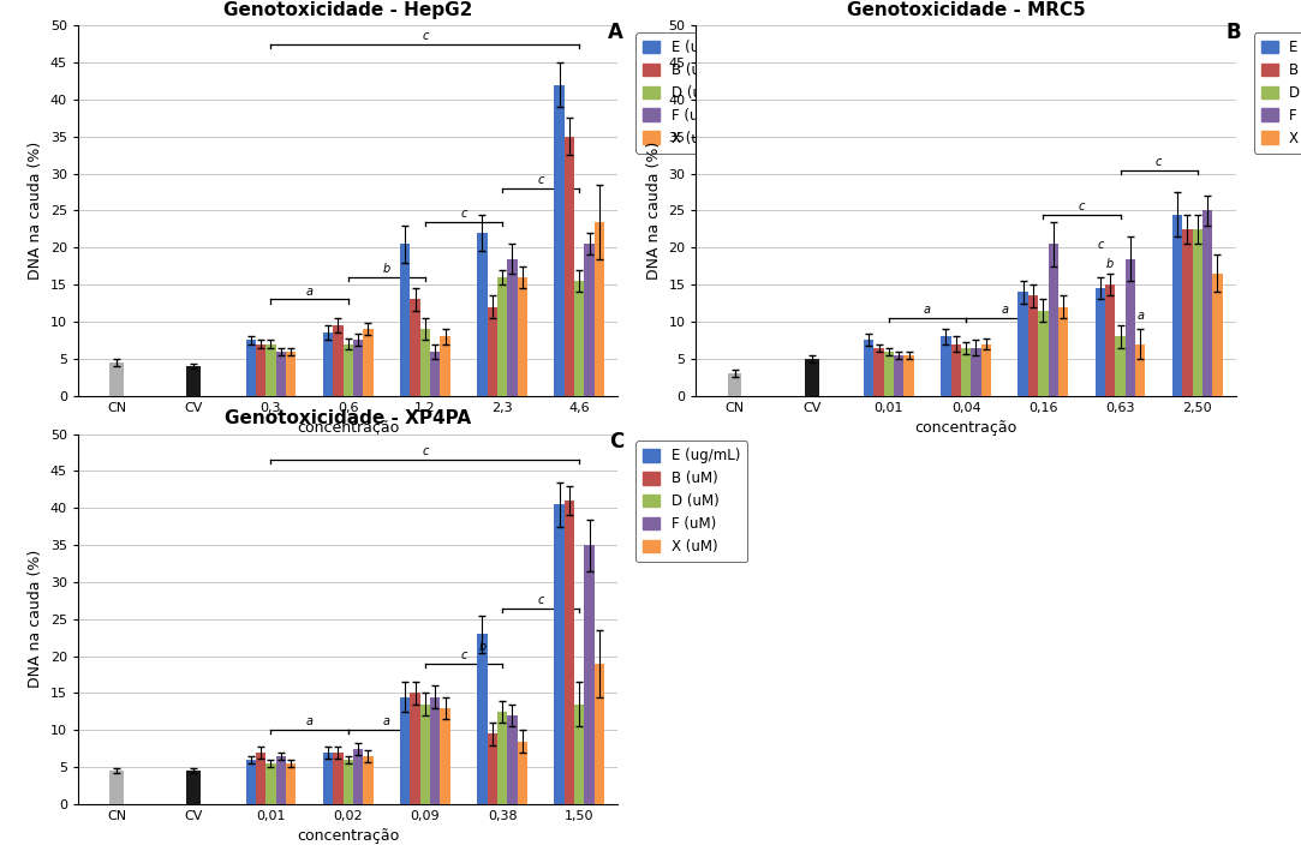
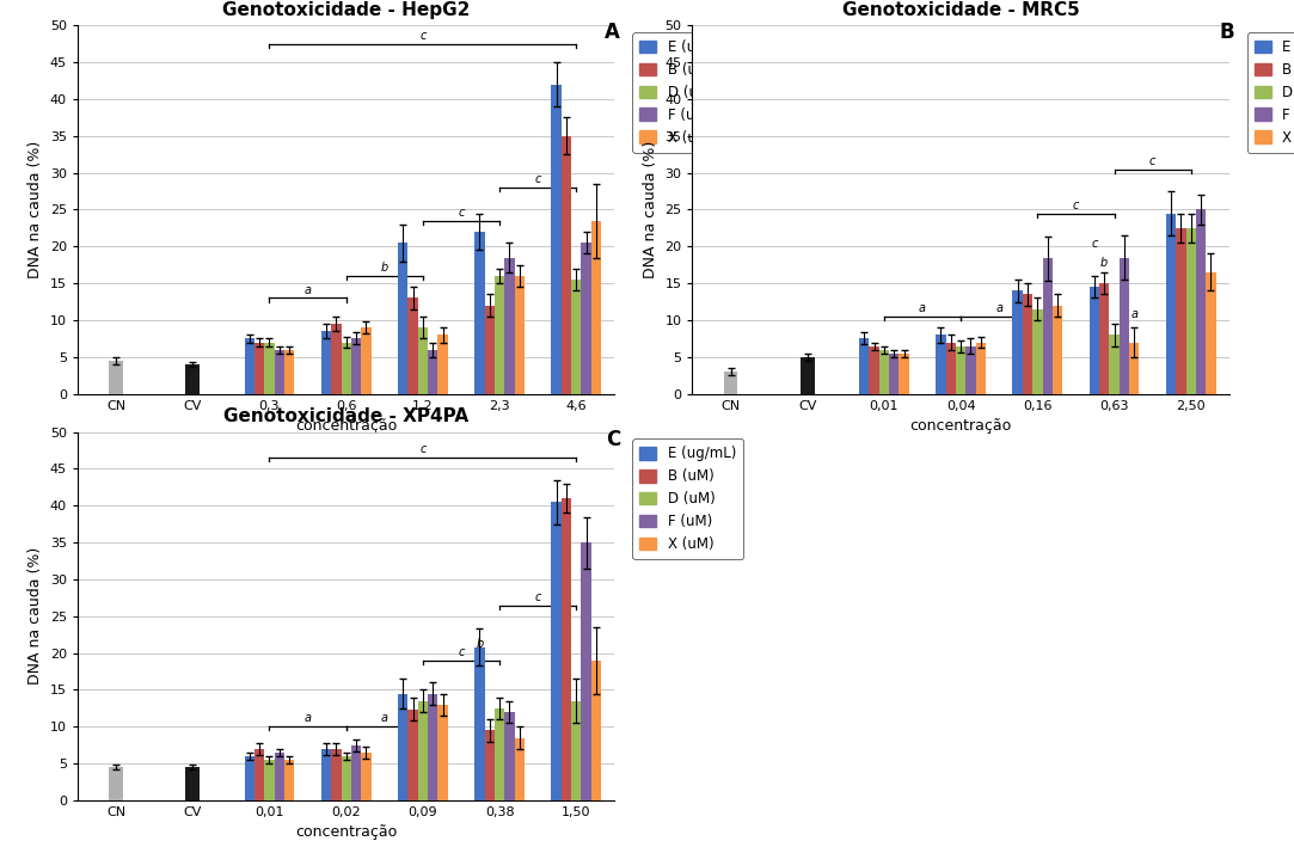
Genotoxicidade - MRC5/F (uM)/0,16: 20.5 -> 18.4
B (uM)/0,09: 15.0 -> 12.4
E (ug/mL)/0,38: 23.0 -> 20.8
